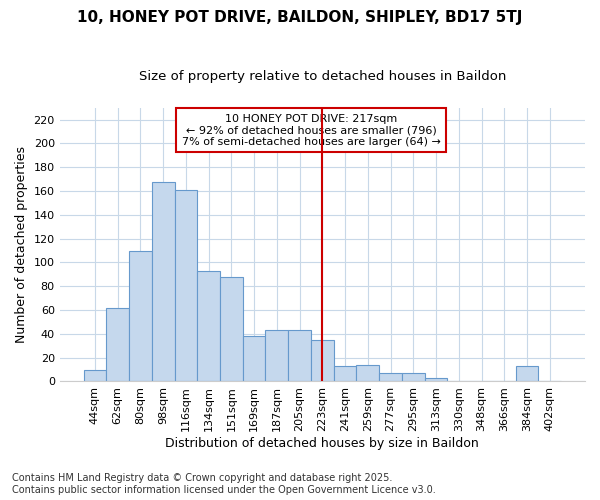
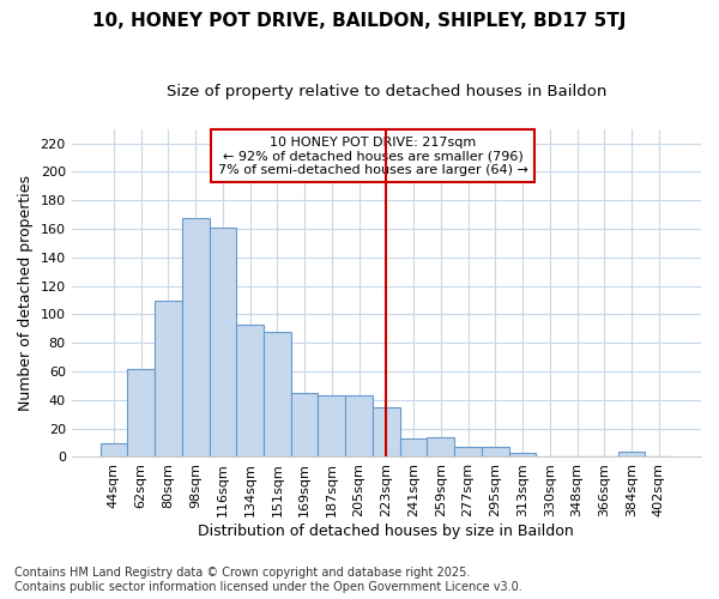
169sqm: 38 -> 45
384sqm: 13 -> 4
